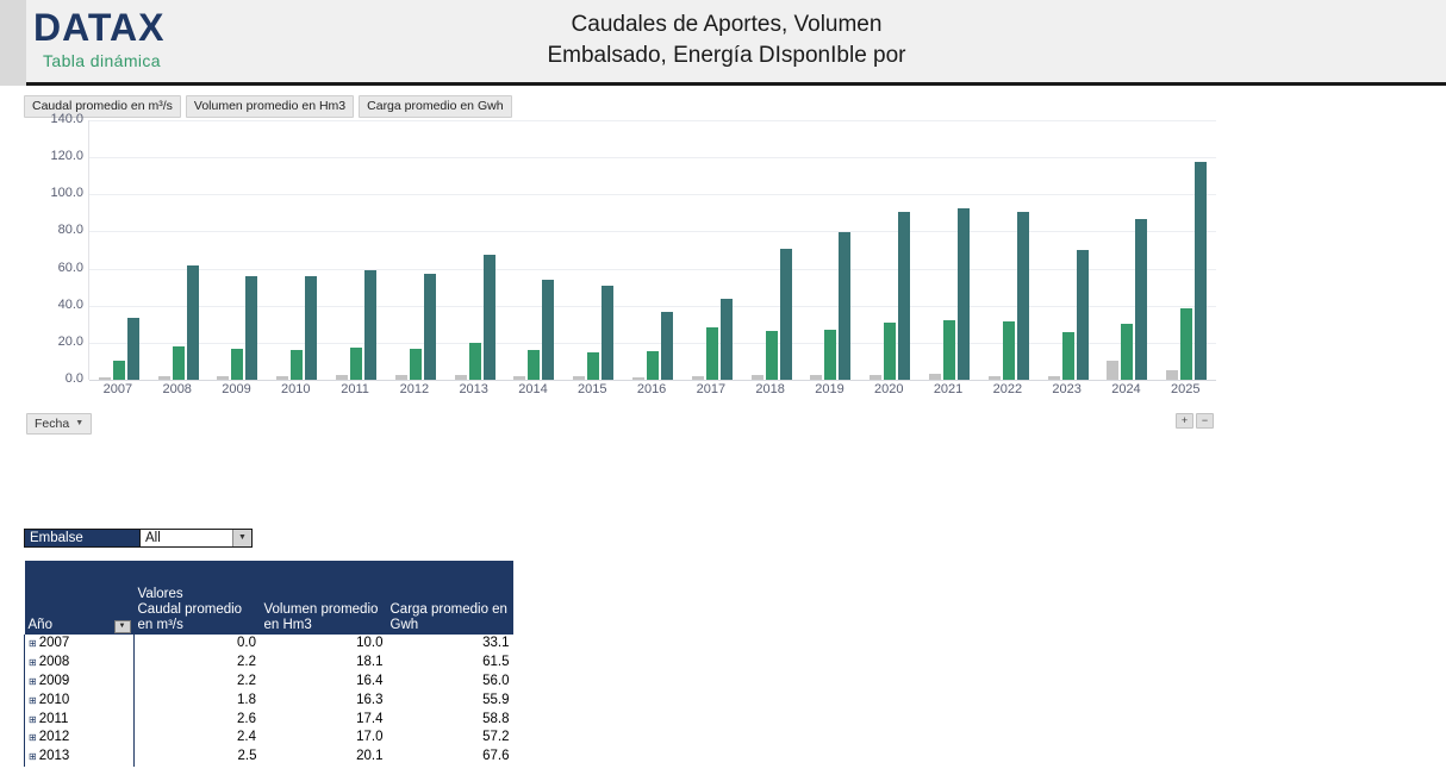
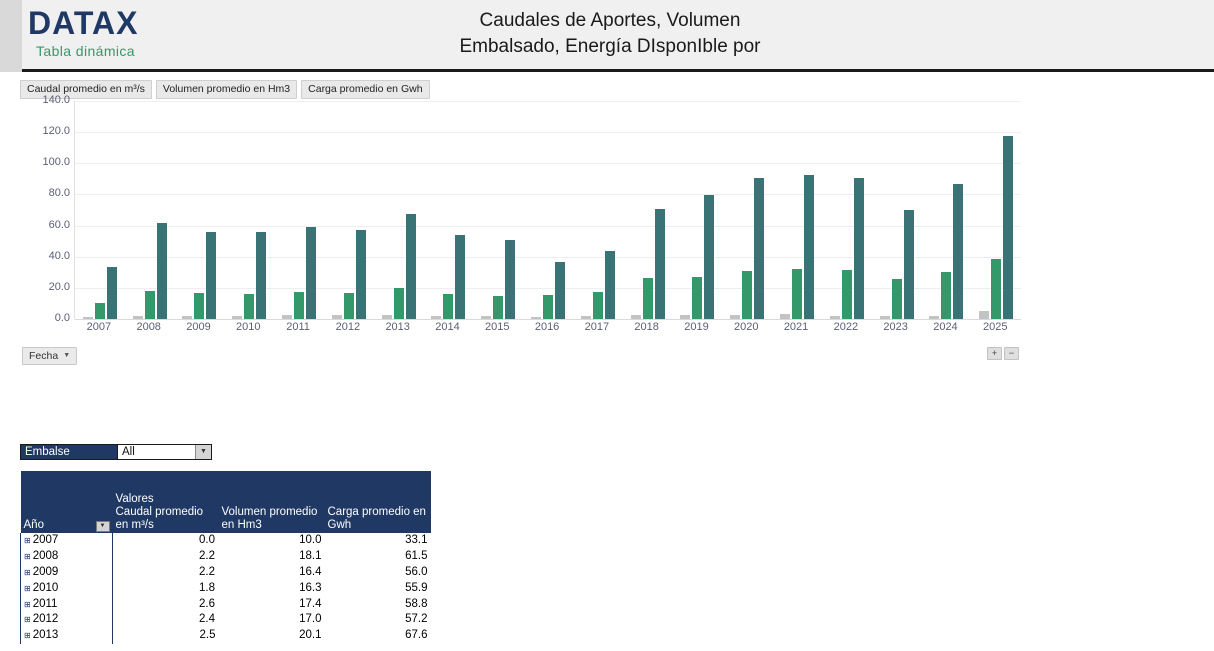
Volumen promedio en Hm3/2017: 28 -> 17
Caudal promedio en m³/s/2024: 10 -> 2
